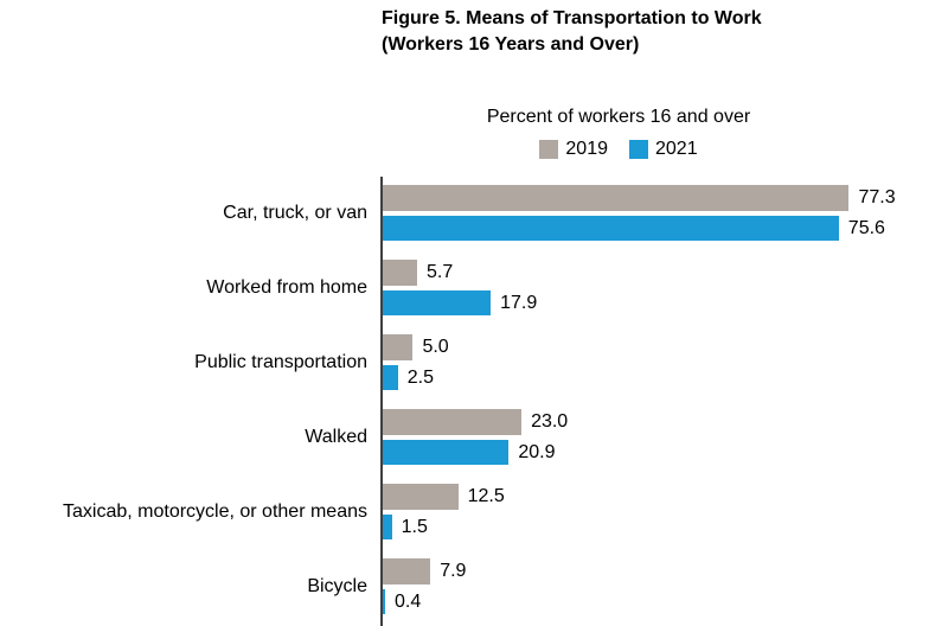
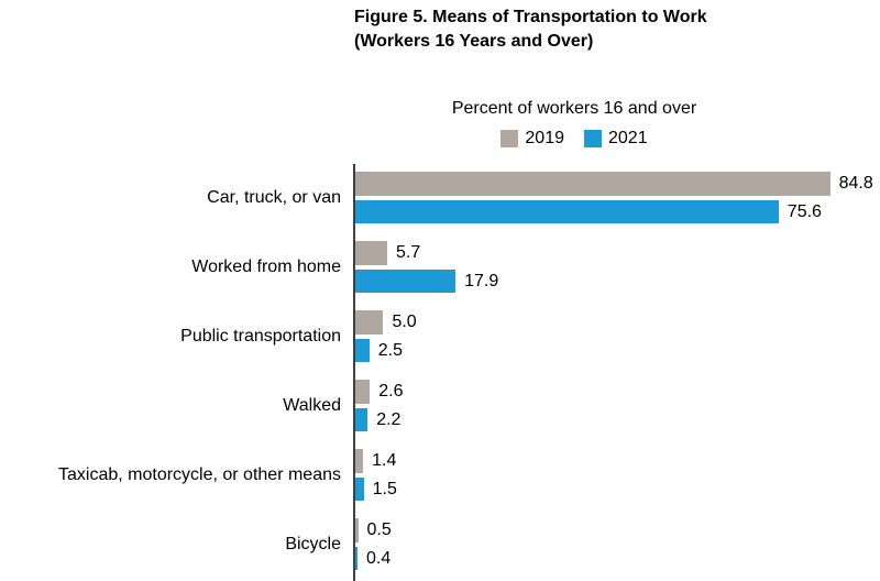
2019/Car, truck, or van: 77.3 -> 84.8
2019/Walked: 23.0 -> 2.6
2021/Walked: 20.9 -> 2.2
2019/Taxicab, motorcycle, or other means: 12.5 -> 1.4
2019/Bicycle: 7.9 -> 0.5
